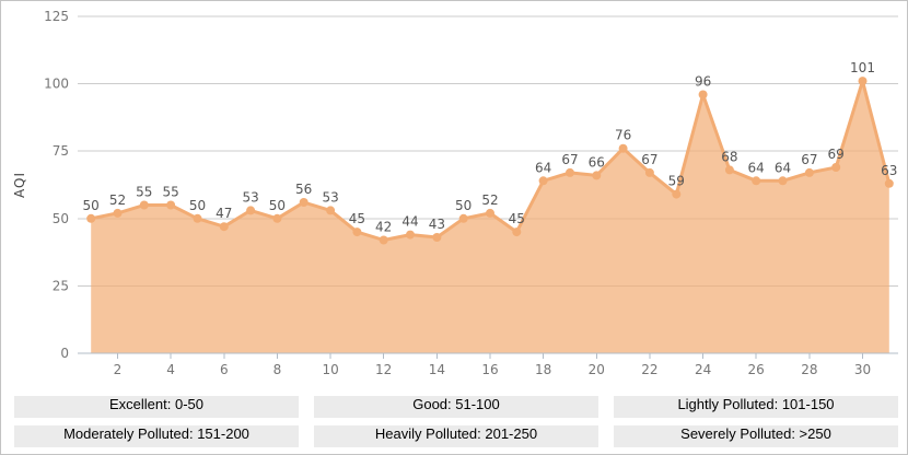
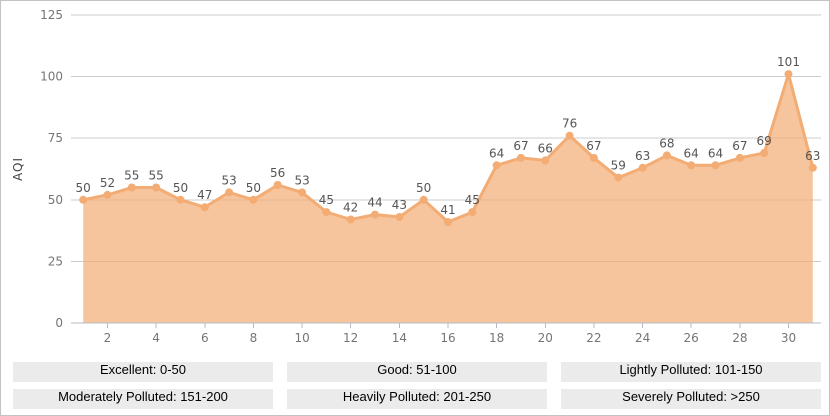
16: 52 -> 41
24: 96 -> 63
